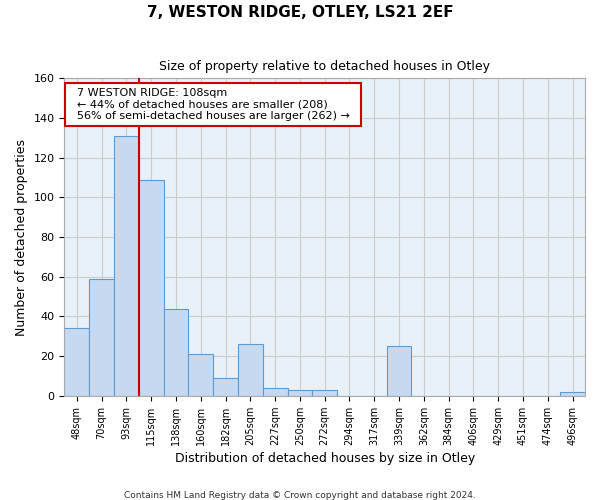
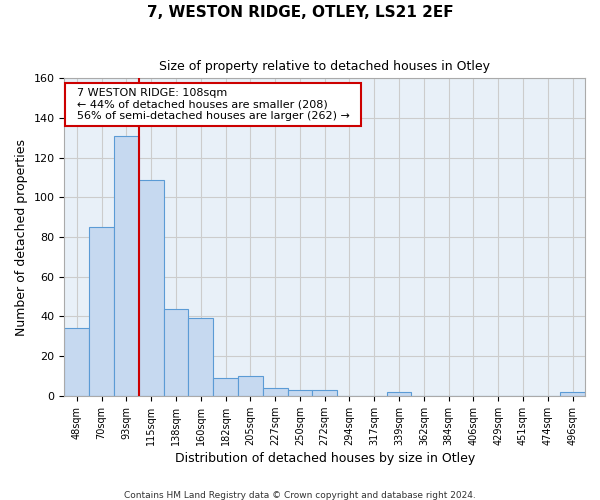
70sqm: 59 -> 85
160sqm: 21 -> 39
205sqm: 26 -> 10
339sqm: 25 -> 2
